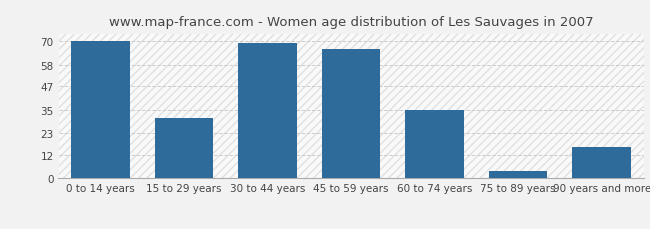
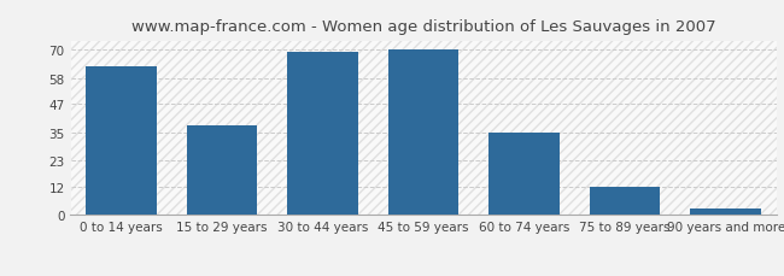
0 to 14 years: 70 -> 63
15 to 29 years: 31 -> 38
45 to 59 years: 66 -> 70
75 to 89 years: 4 -> 12
90 years and more: 16 -> 3
